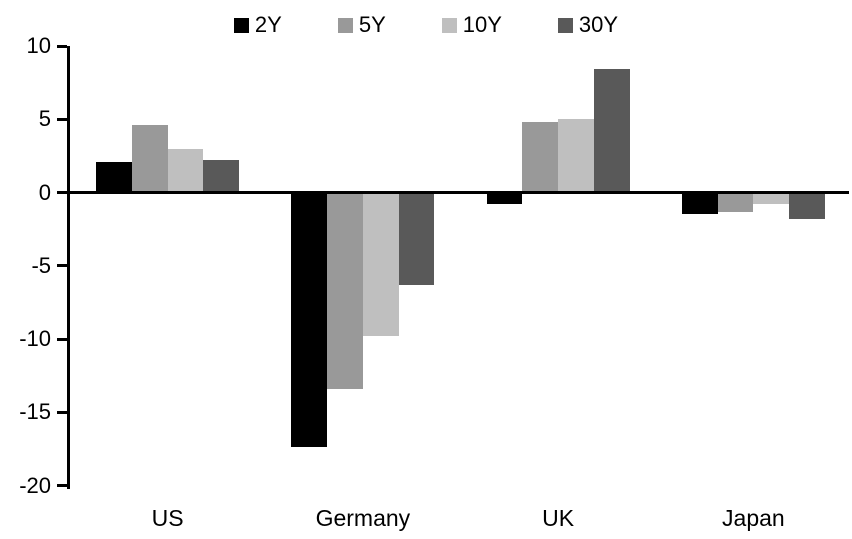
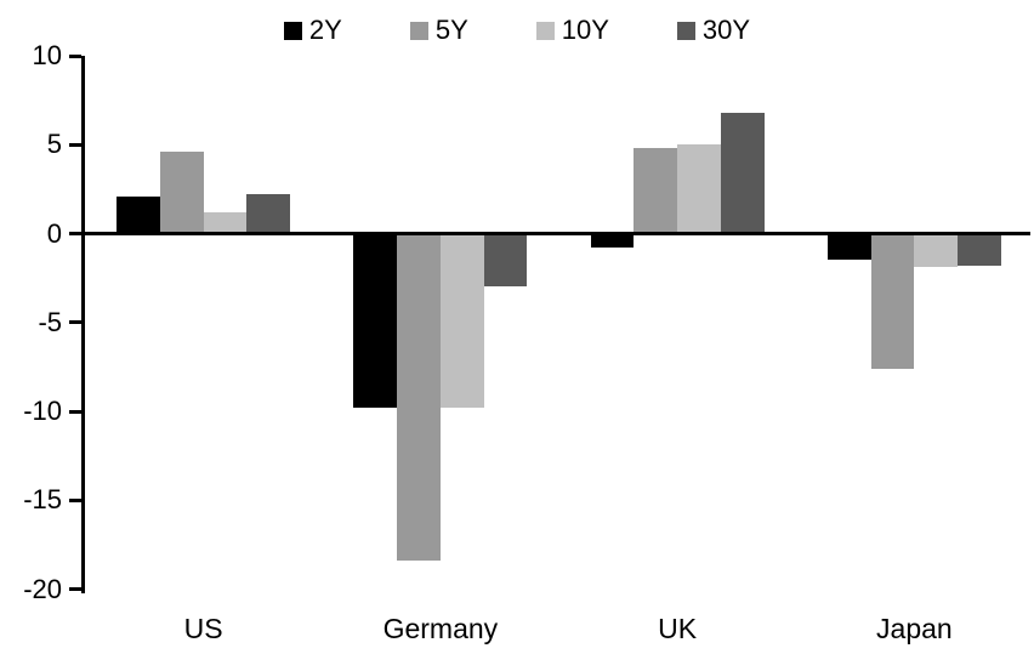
10Y/US: 3.0 -> 1.2
2Y/Germany: -17.4 -> -9.8
5Y/Germany: -13.4 -> -18.4
30Y/Germany: -6.3 -> -3.0
30Y/UK: 8.4 -> 6.8
5Y/Japan: -1.3 -> -7.6
10Y/Japan: -0.8 -> -1.9
